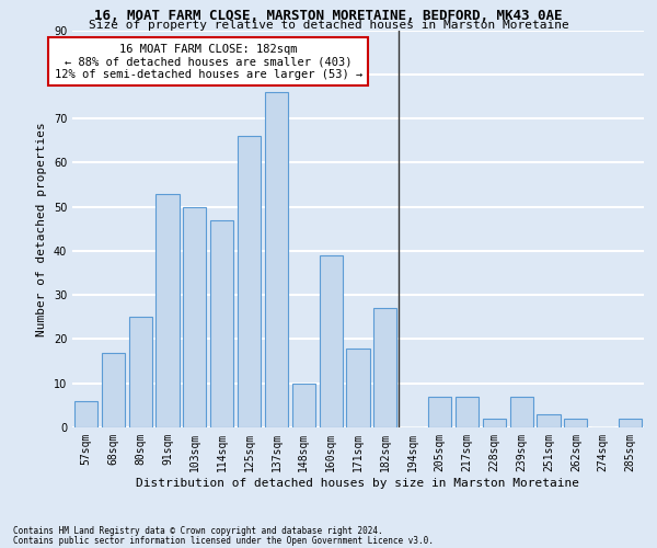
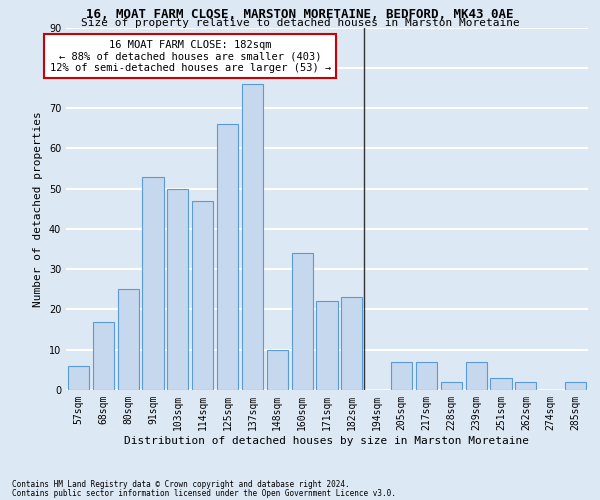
160sqm: 39 -> 34
171sqm: 18 -> 22
182sqm: 27 -> 23
